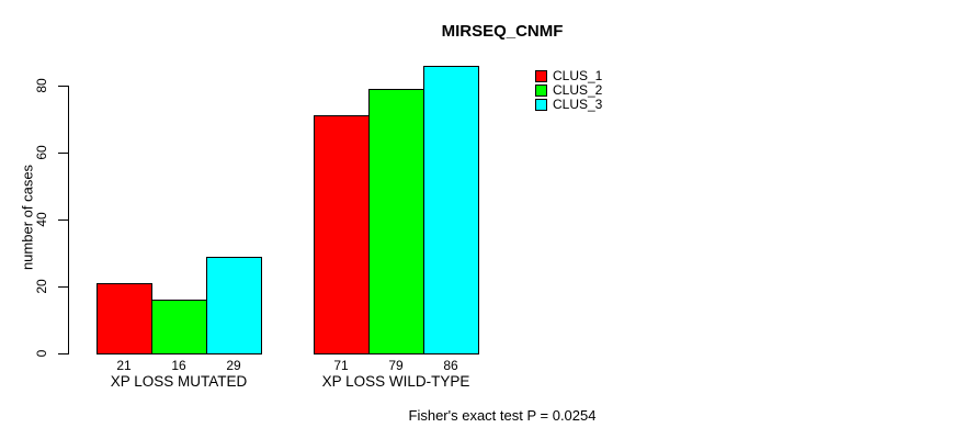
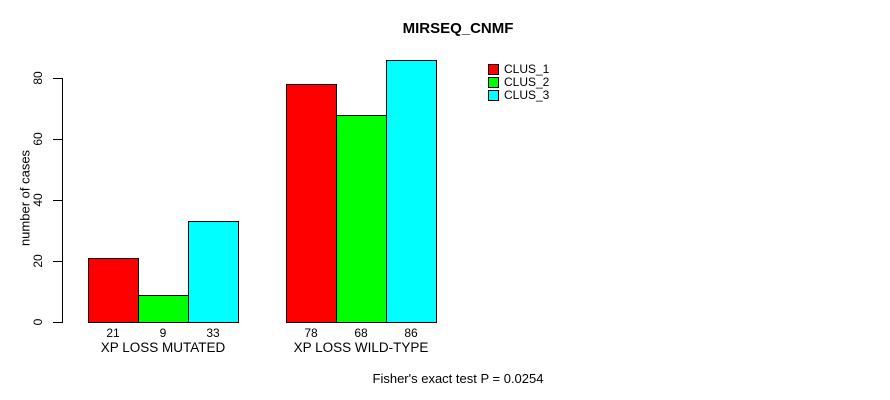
CLUS_2/XP LOSS MUTATED: 16 -> 9
CLUS_3/XP LOSS MUTATED: 29 -> 33
CLUS_1/XP LOSS WILD-TYPE: 71 -> 78
CLUS_2/XP LOSS WILD-TYPE: 79 -> 68
